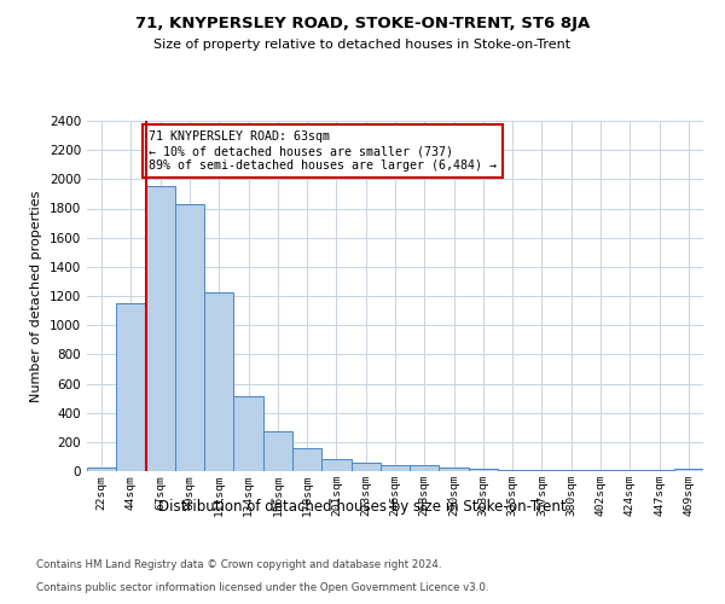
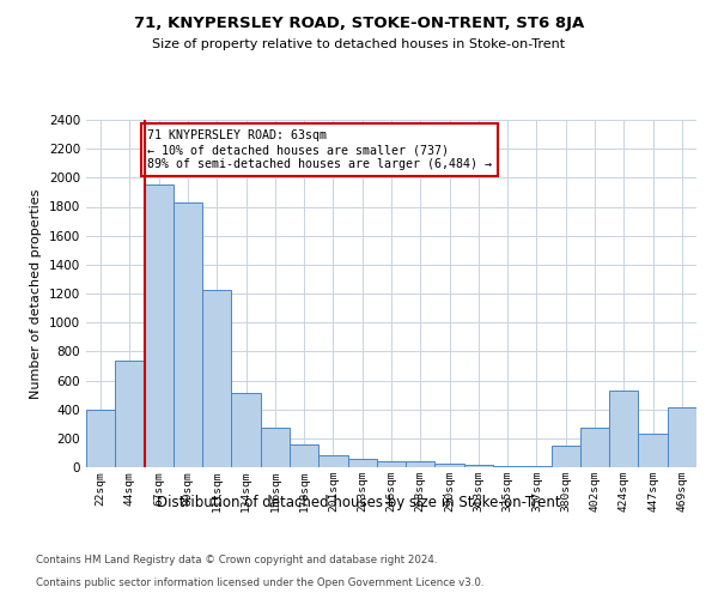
22sqm: 20 -> 400
44sqm: 1150 -> 740
380sqm: 0 -> 150
402sqm: 0 -> 270
424sqm: 0 -> 530
447sqm: 0 -> 230
469sqm: 20 -> 410
